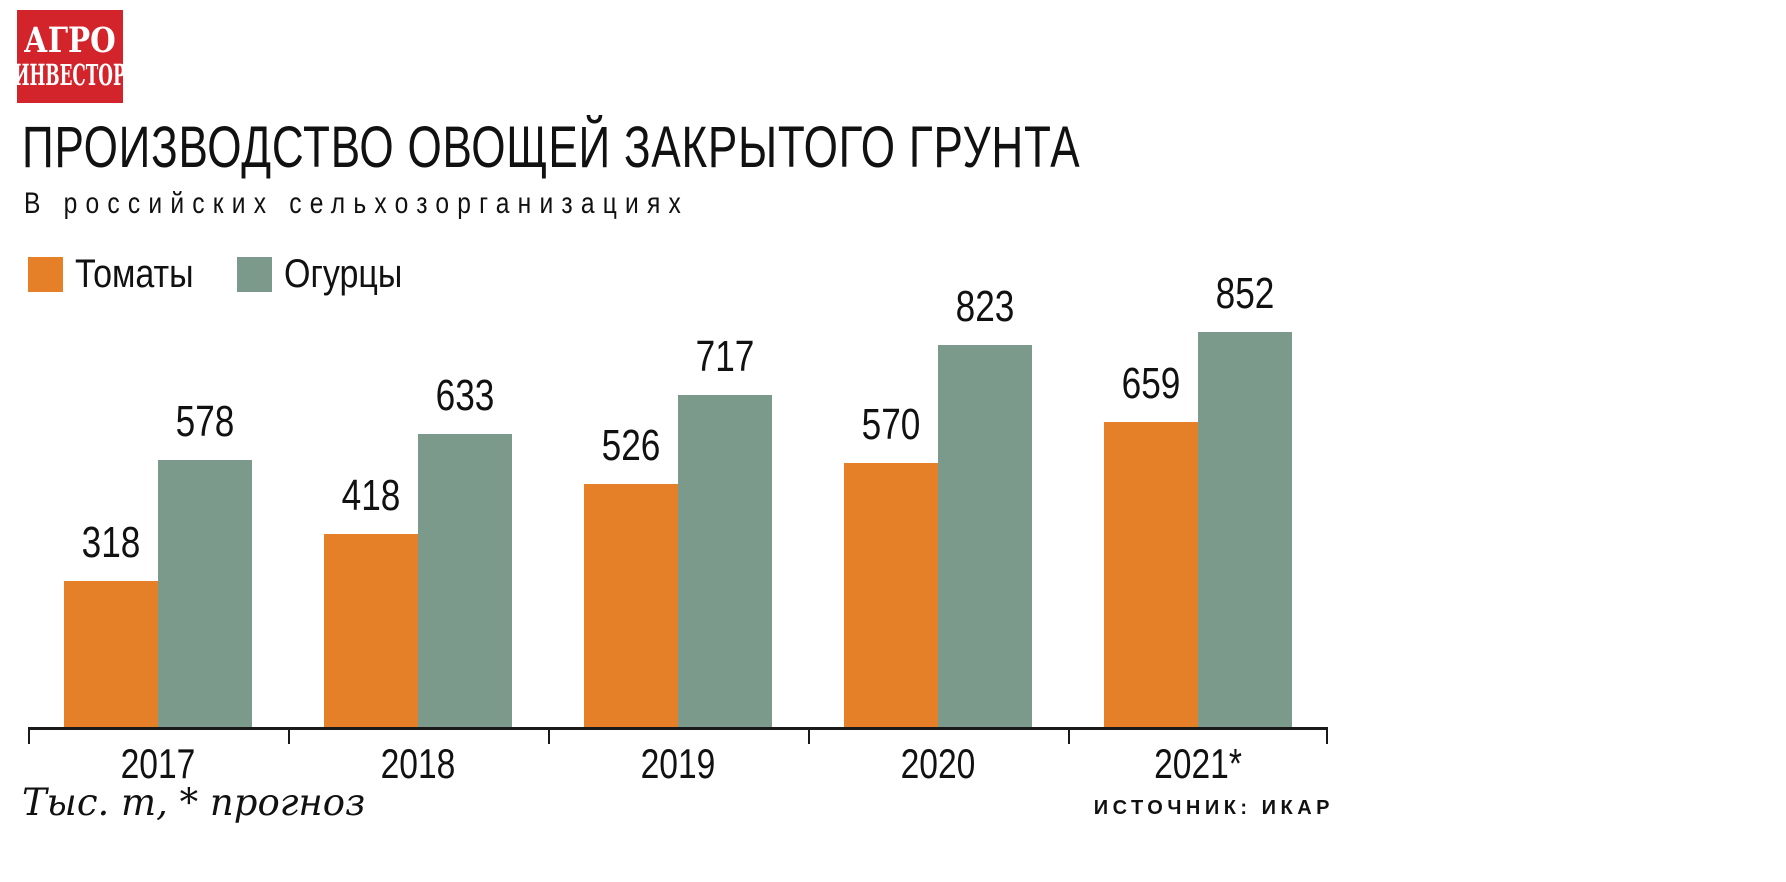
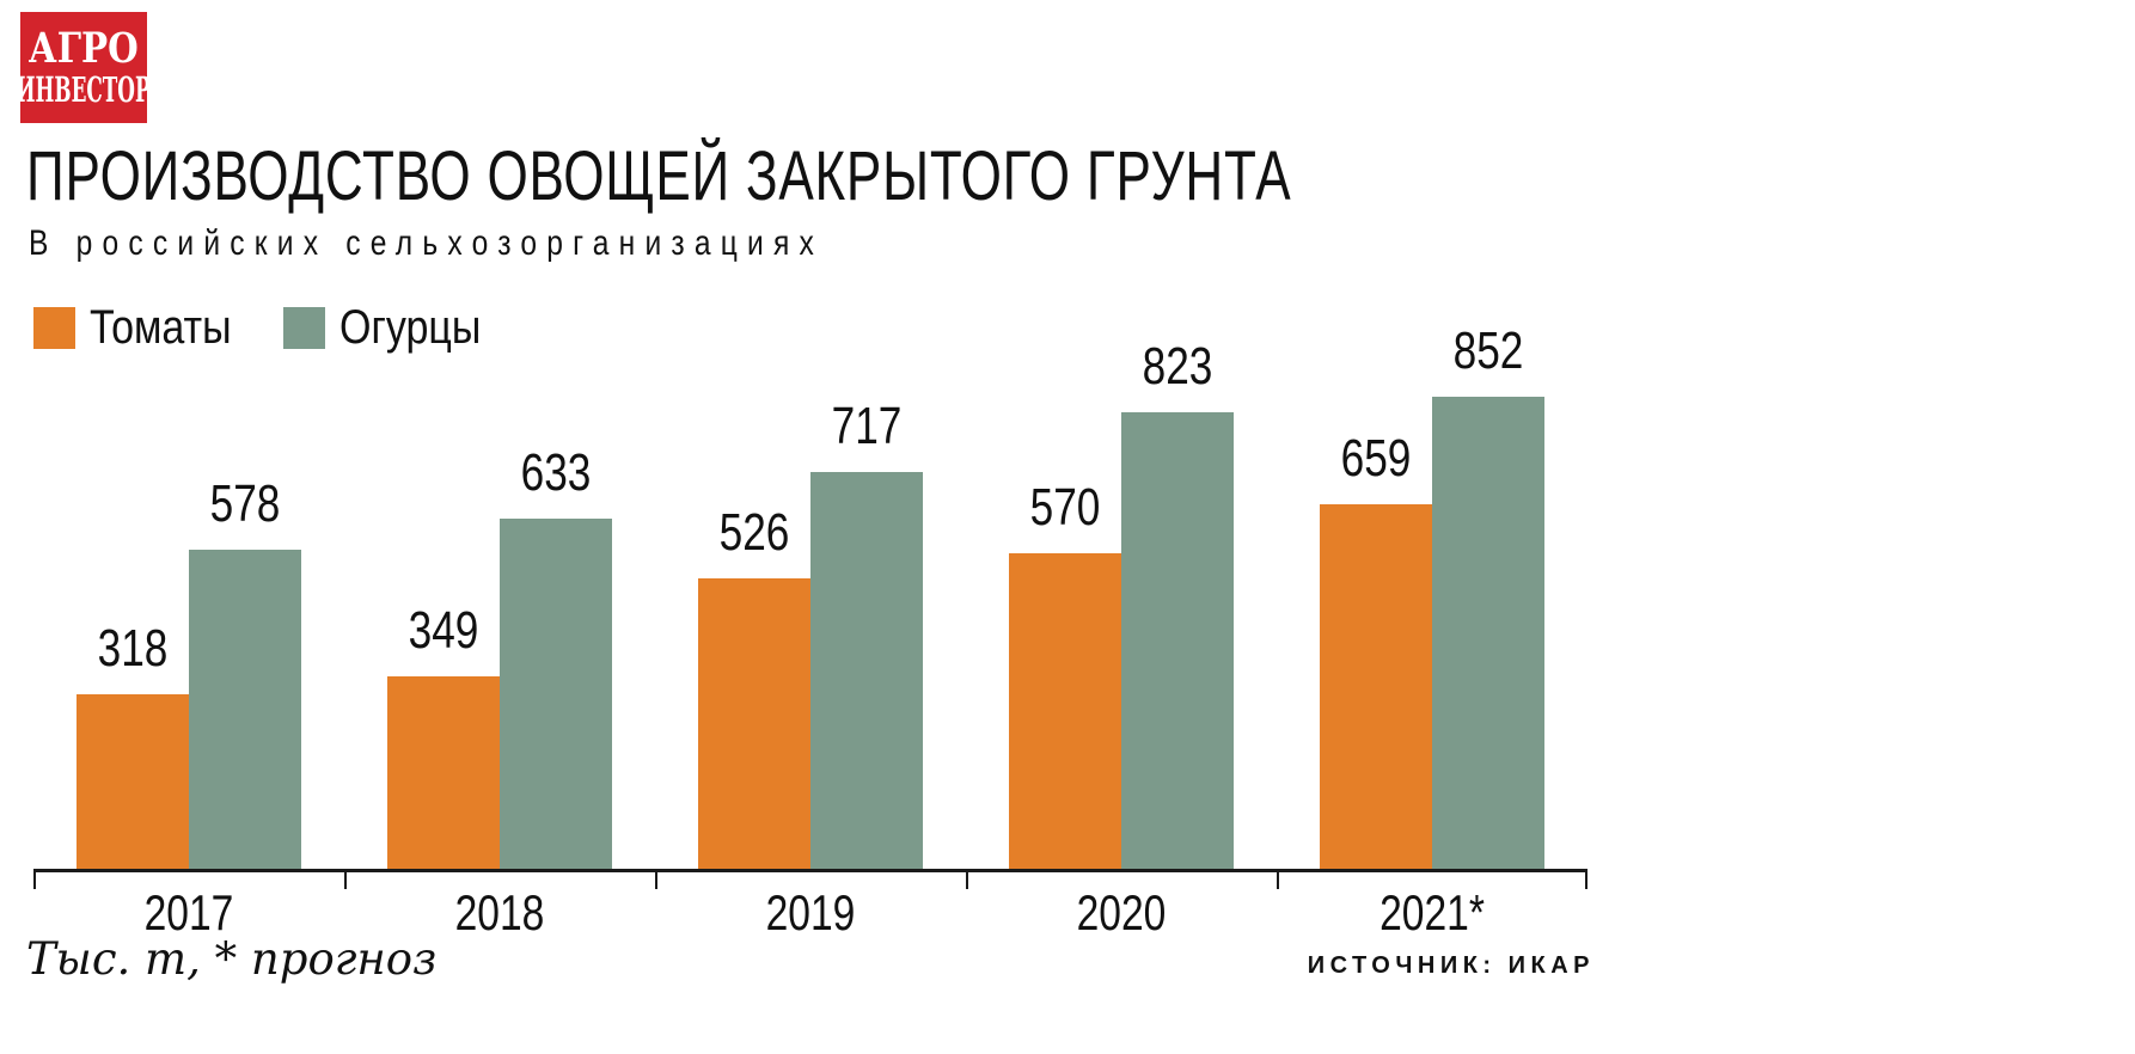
Томаты/2018: 418 -> 349
